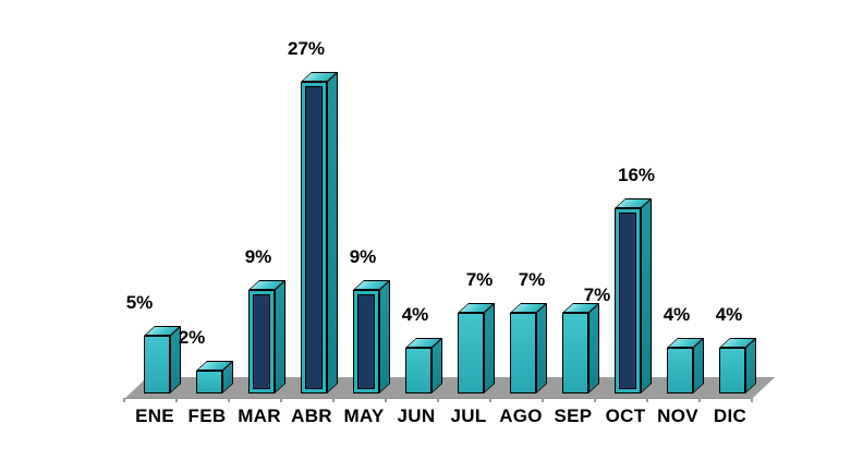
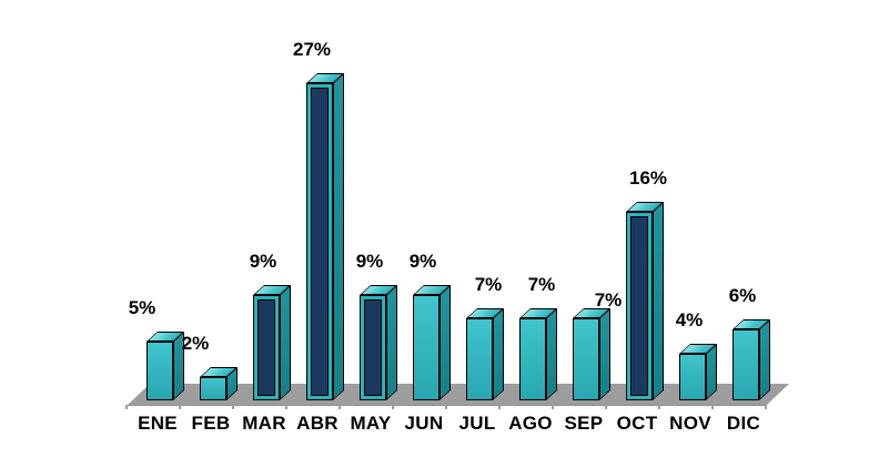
JUN: 4% -> 9%
DIC: 4% -> 6%
